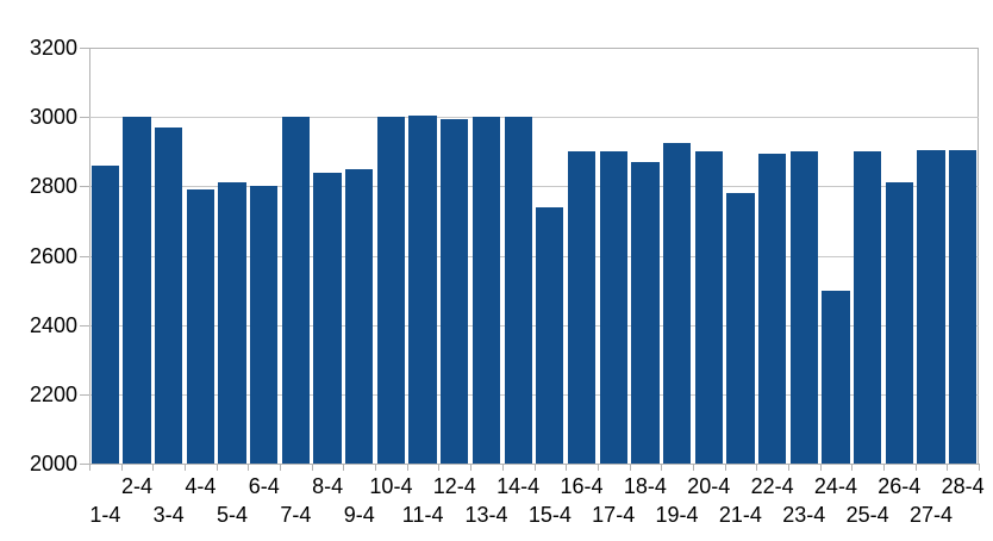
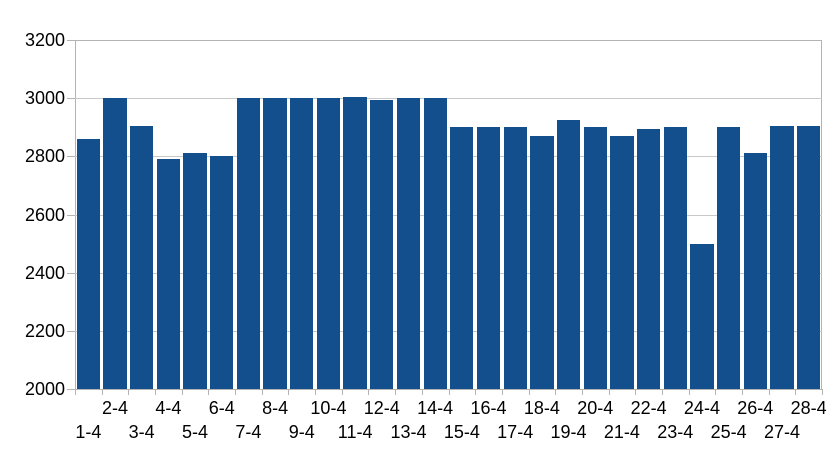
3-4: 2970 -> 2900
8-4: 2840 -> 3000
9-4: 2850 -> 3000
15-4: 2740 -> 2900
21-4: 2780 -> 2870
